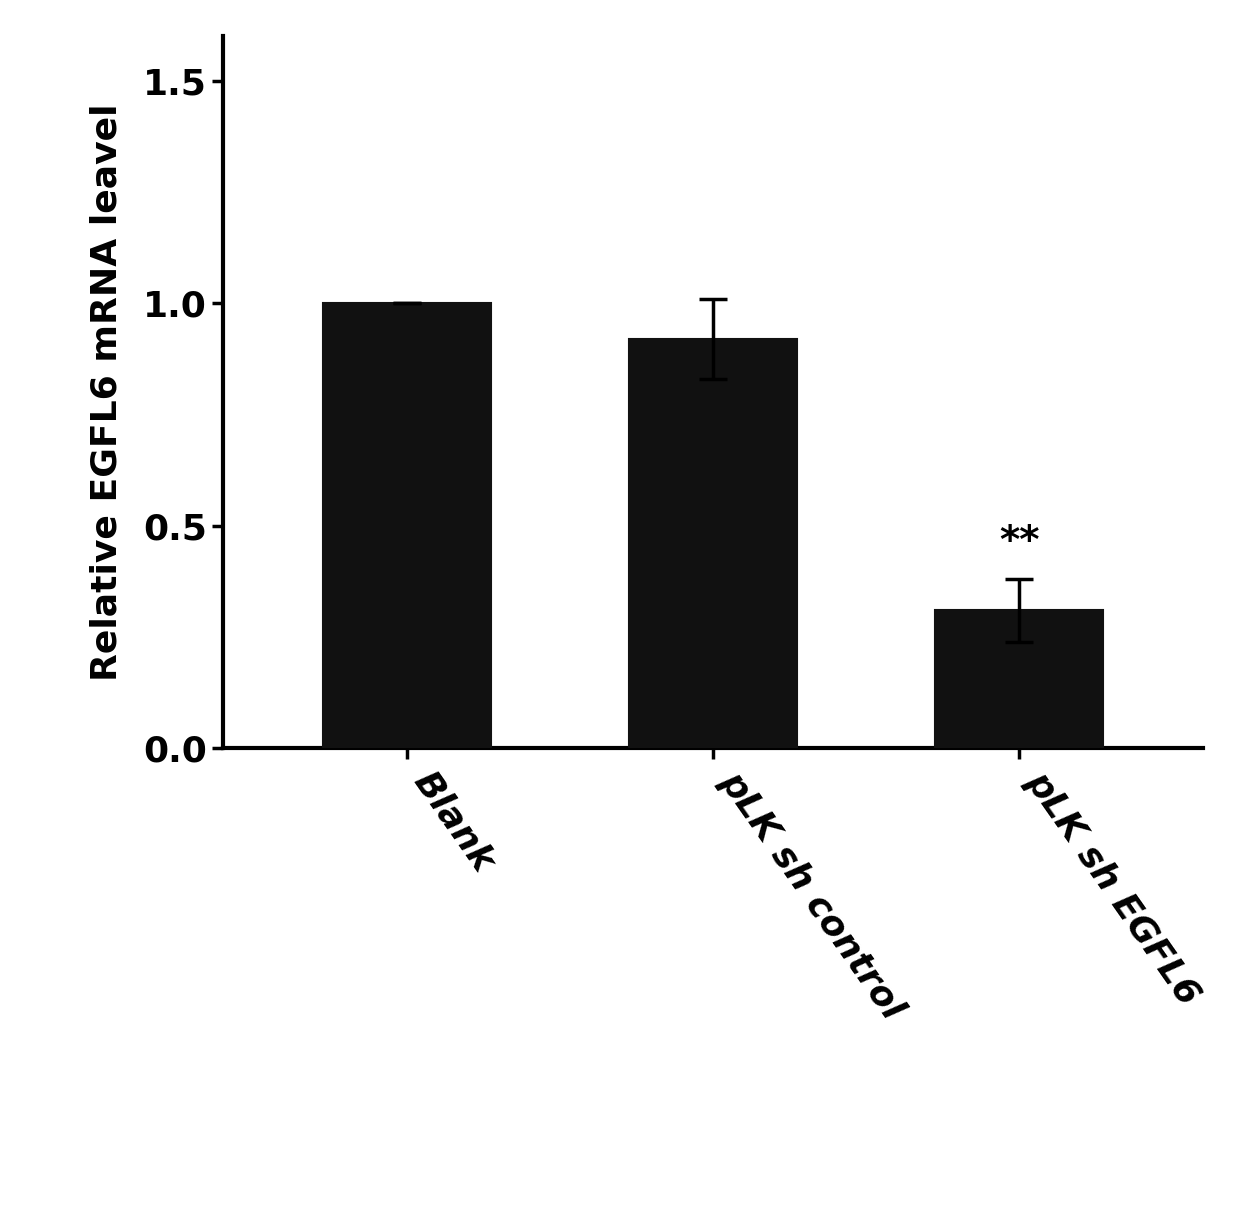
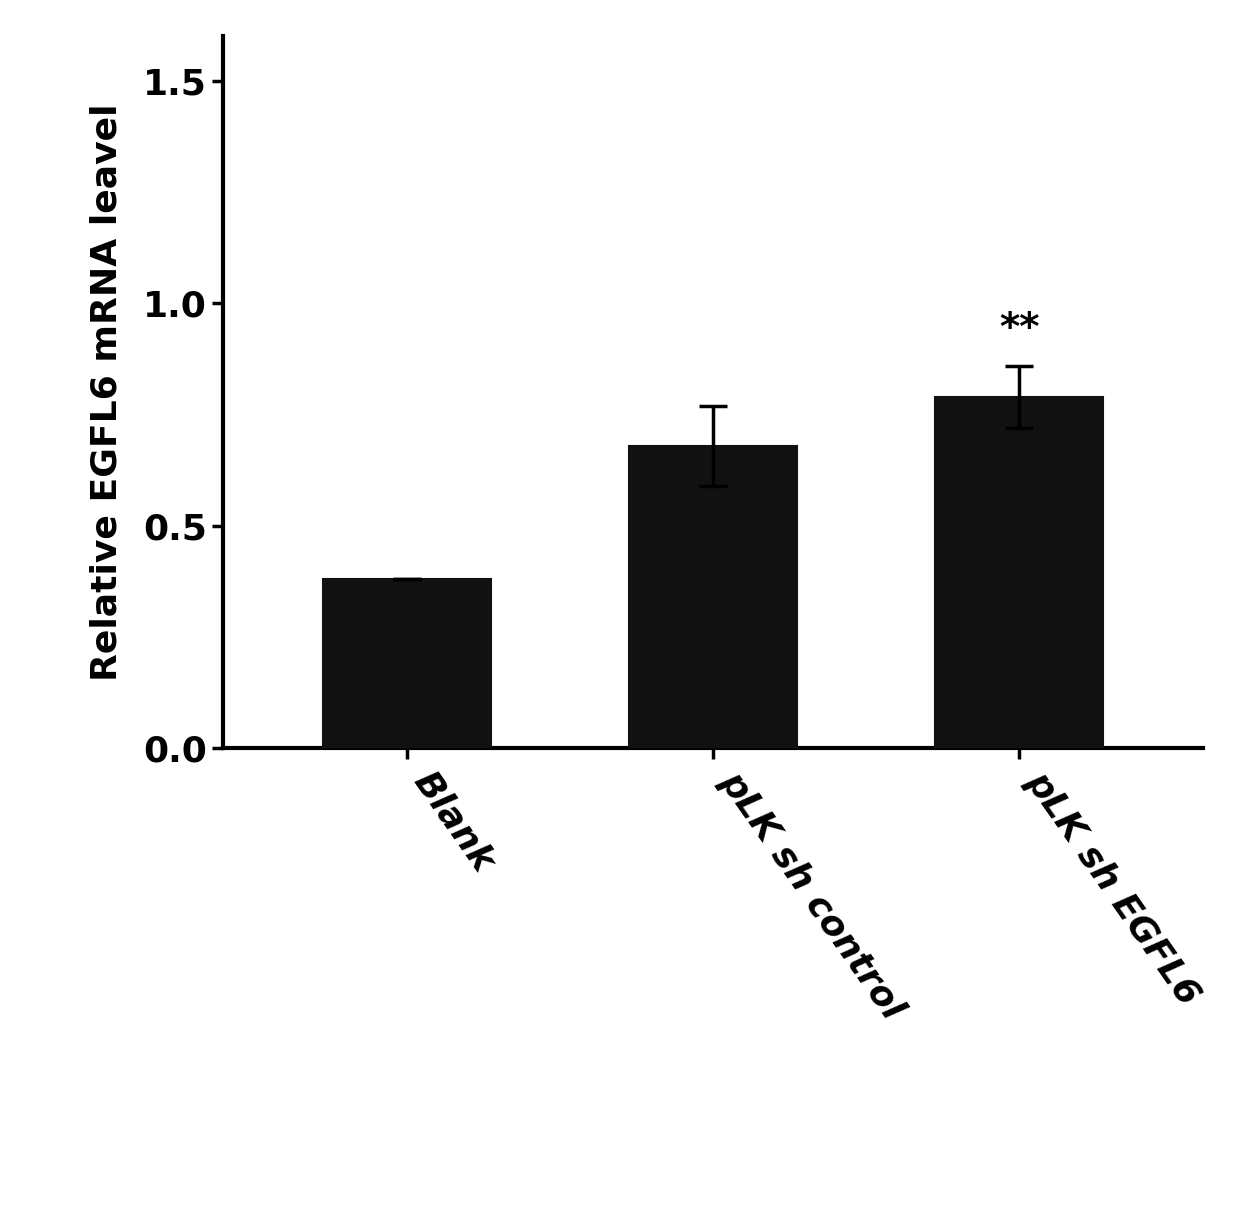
Blank: 1.00 -> 0.38
pLK sh control: 0.92 -> 0.68
pLK sh EGFL6: 0.31 -> 0.79
